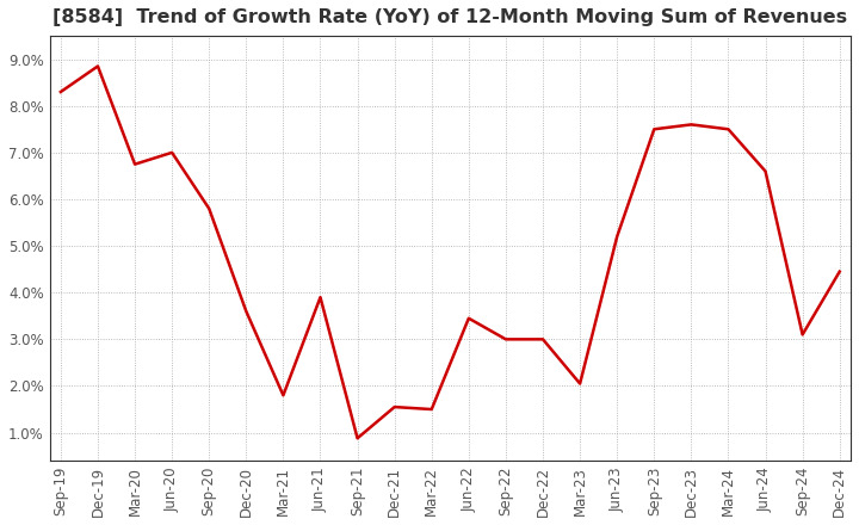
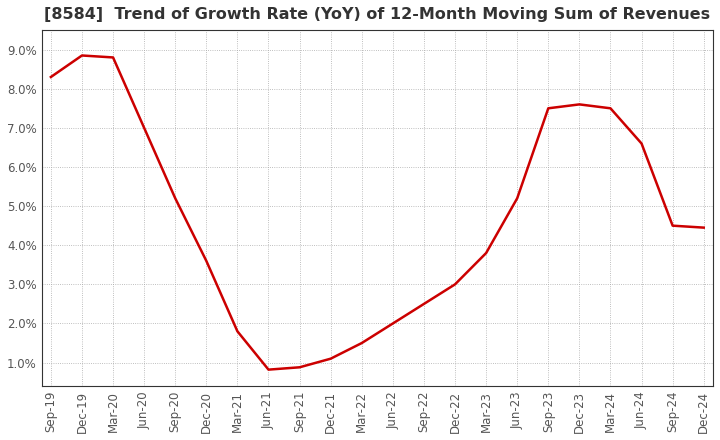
Mar-20: 6.75% -> 8.80%
Sep-20: 5.80% -> 5.20%
Jun-21: 3.90% -> 0.82%
Dec-21: 1.55% -> 1.10%
Jun-22: 3.45% -> 2.00%
Sep-22: 3.00% -> 2.50%
Mar-23: 2.05% -> 3.80%
Sep-24: 3.10% -> 4.50%
